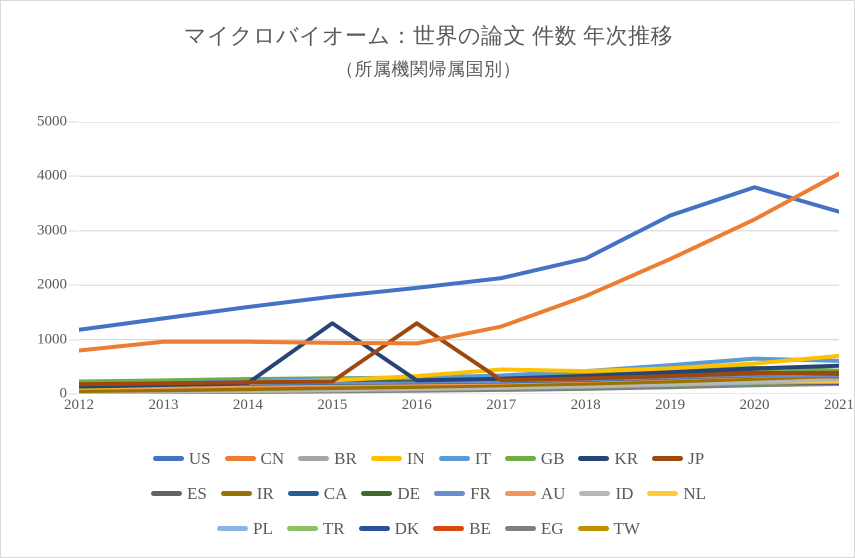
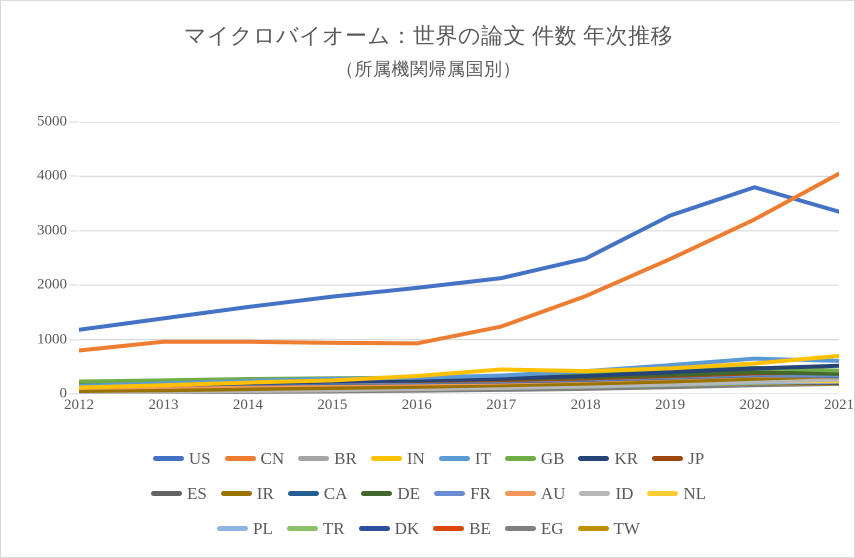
KR/2015: 1300 -> 200
JP/2016: 1300 -> 200
